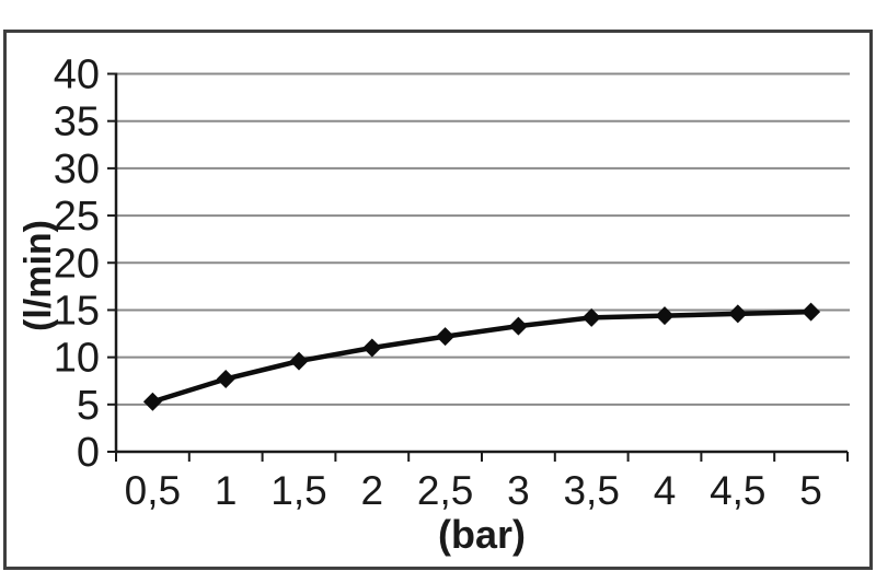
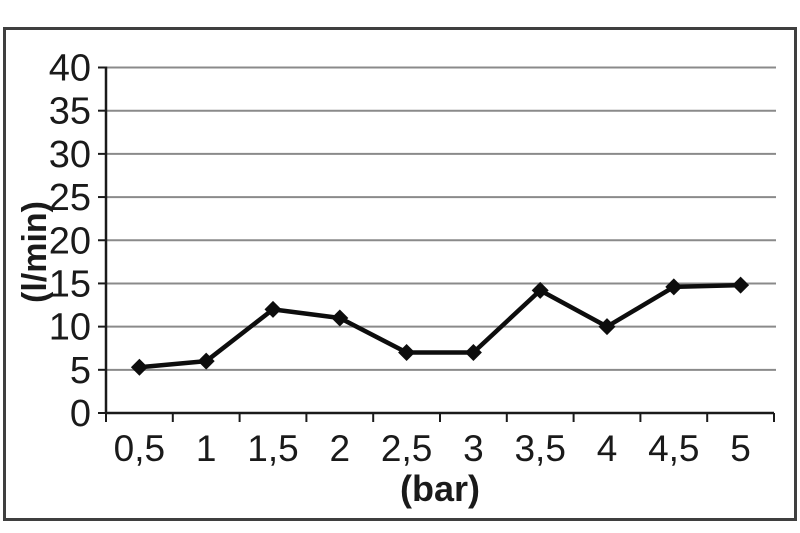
1: 8 -> 6
1,5: 10 -> 12
2,5: 12 -> 7
3: 13 -> 7
4: 14 -> 10
